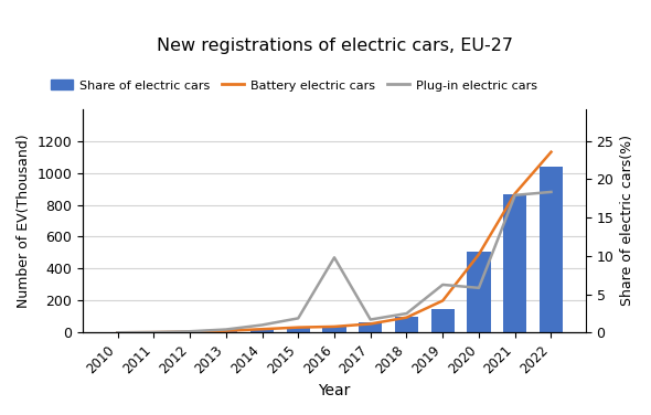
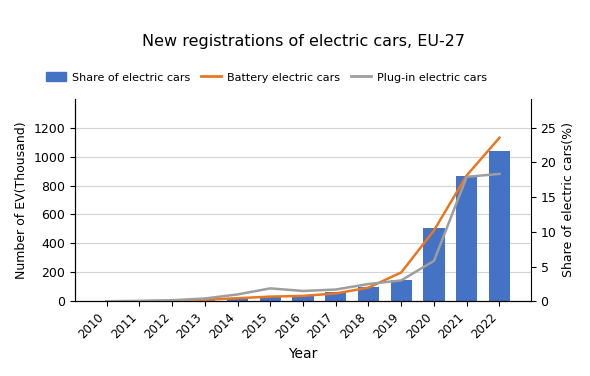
Plug-in electric cars/2016: 470 -> 70
Plug-in electric cars/2019: 300 -> 140
